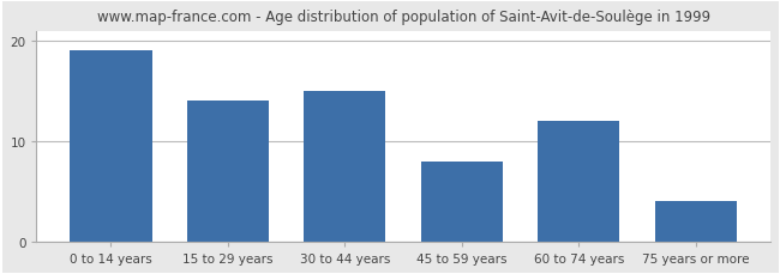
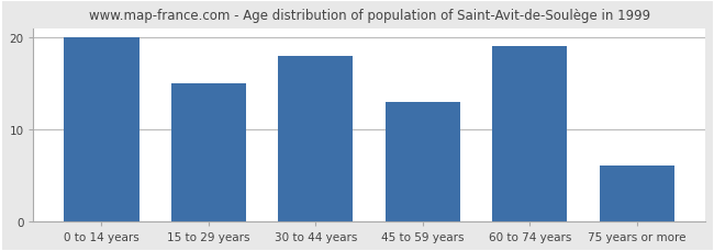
0 to 14 years: 19 -> 20
15 to 29 years: 14 -> 15
30 to 44 years: 15 -> 18
45 to 59 years: 8 -> 13
60 to 74 years: 12 -> 19
75 years or more: 4 -> 6
